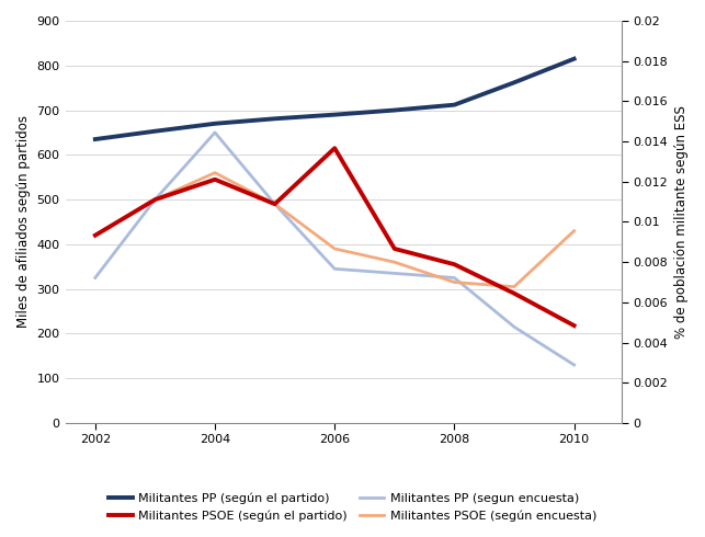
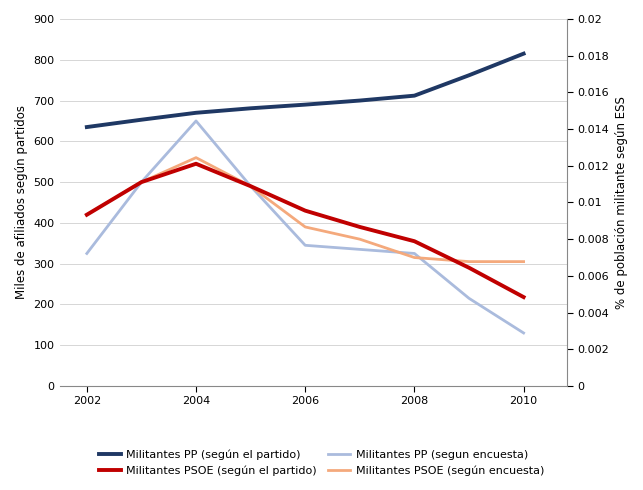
Militantes PSOE (según el partido)/2006: 615 -> 430
Militantes PSOE (según encuesta)/2010: 430 -> 305
